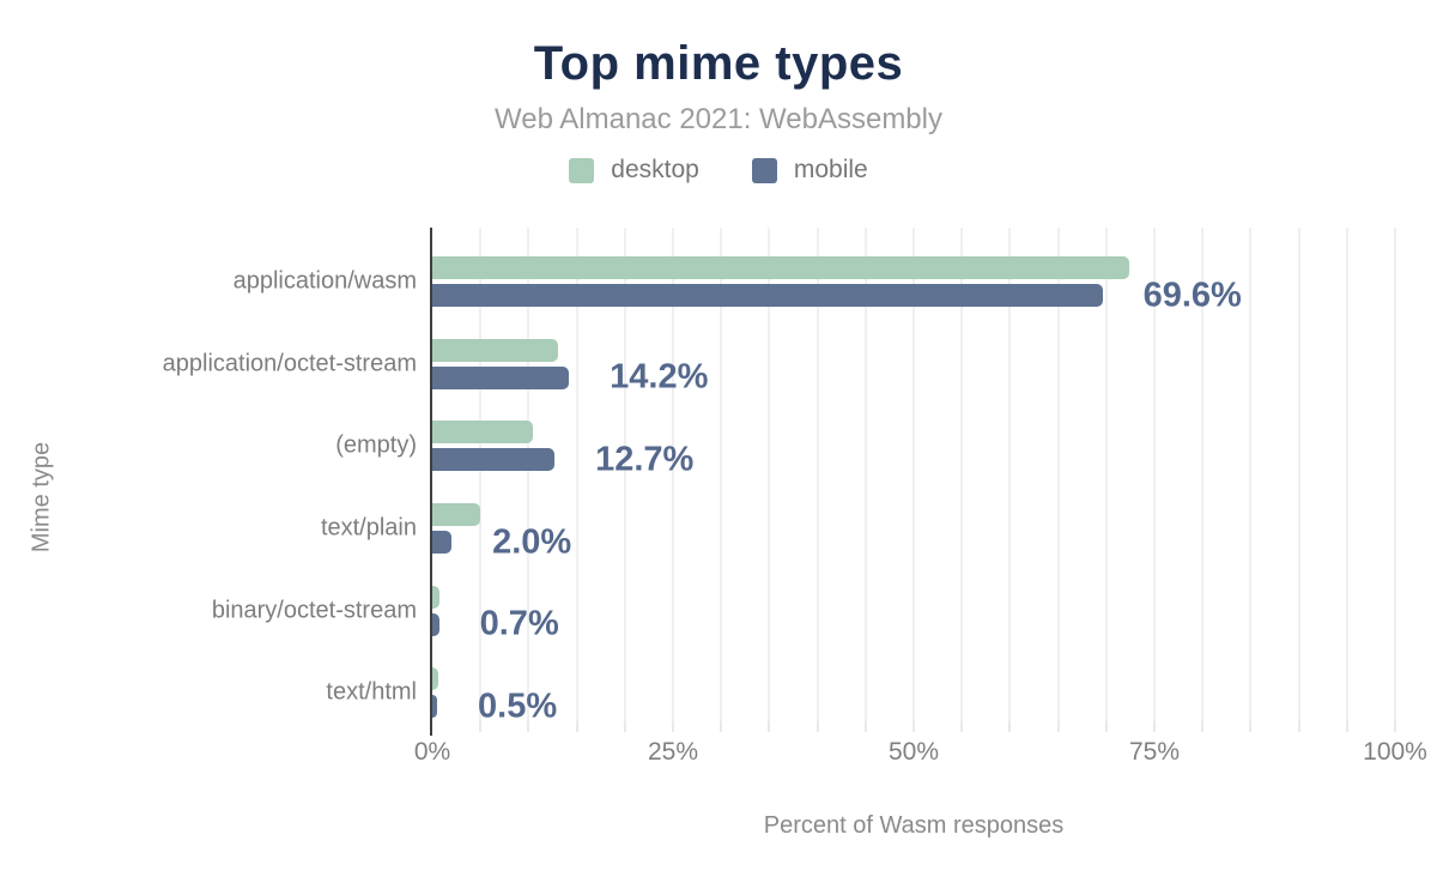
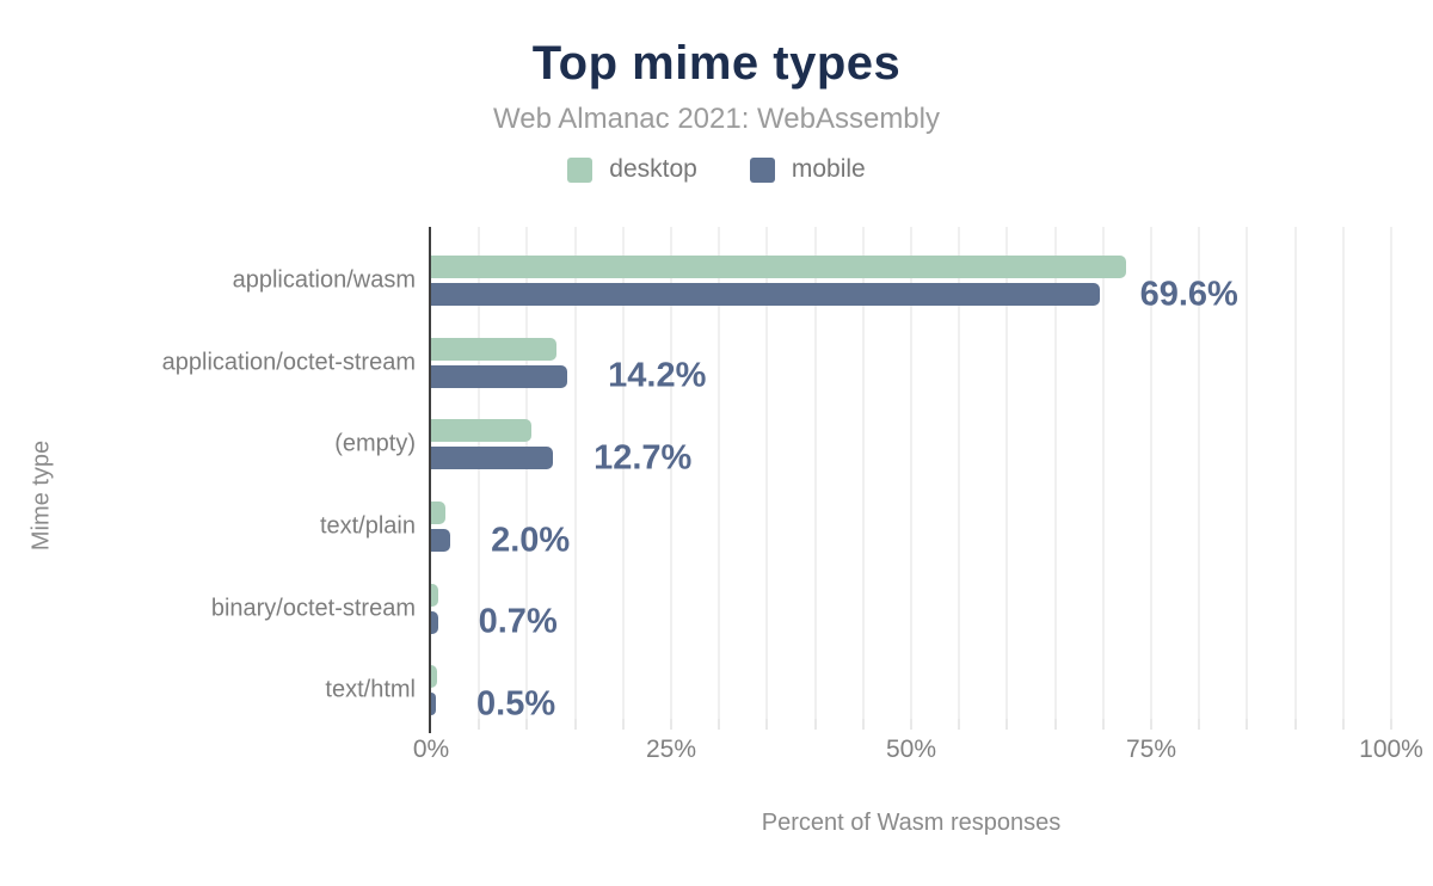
desktop/text/plain: 5% -> 2%
